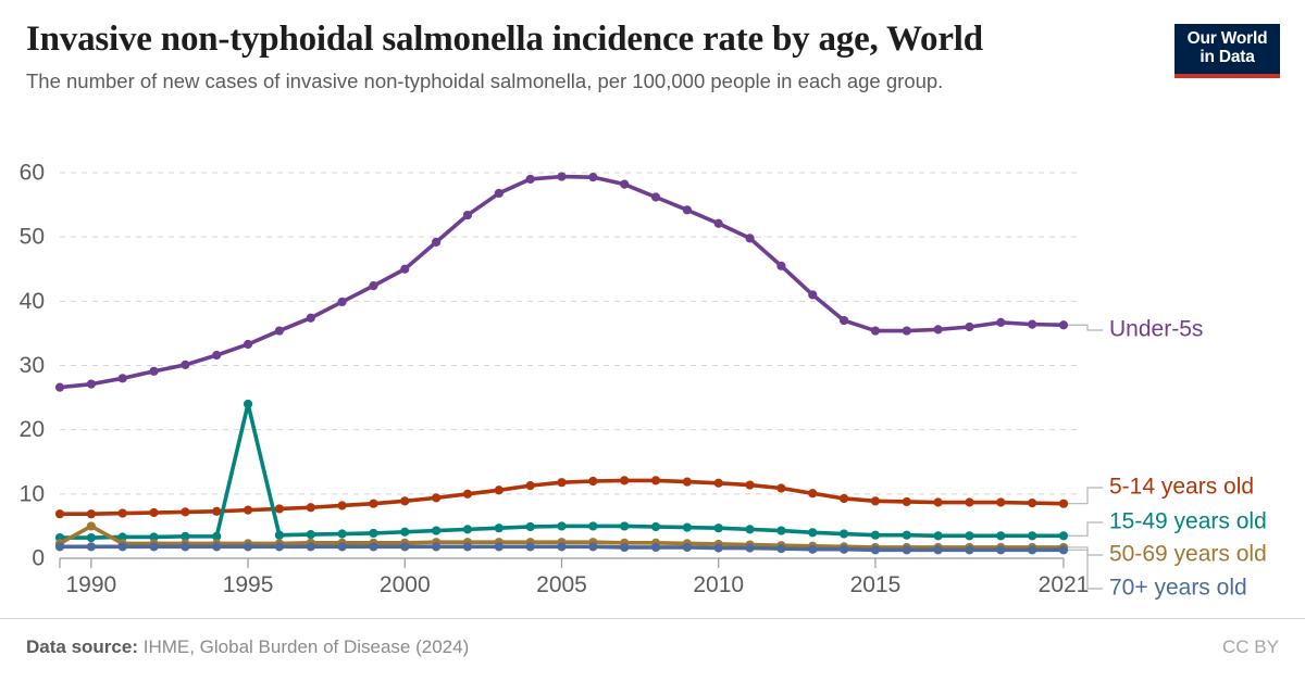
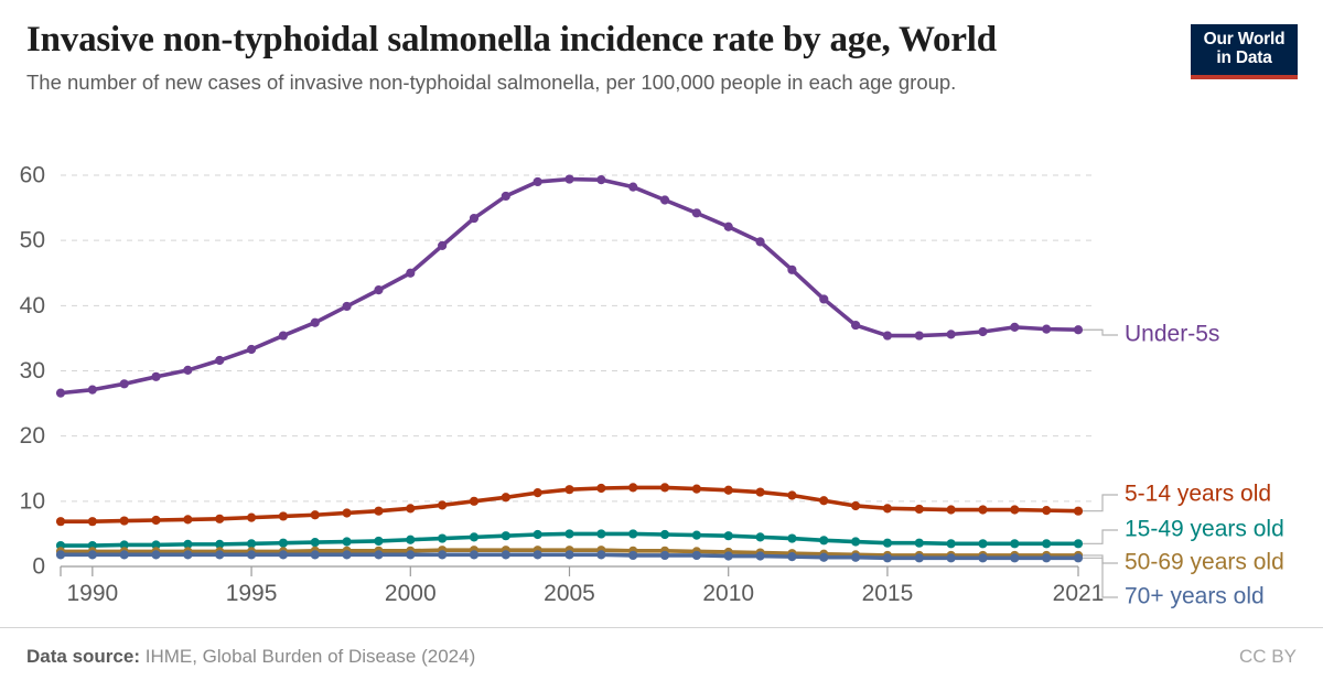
50-69 years old/1990: 5 -> 2
15-49 years old/1995: 24 -> 4
